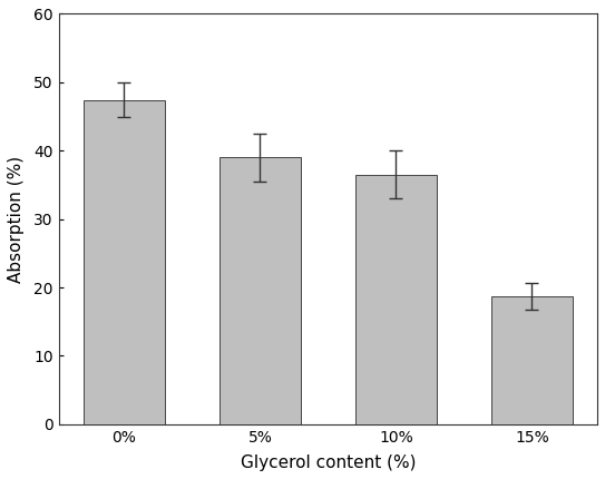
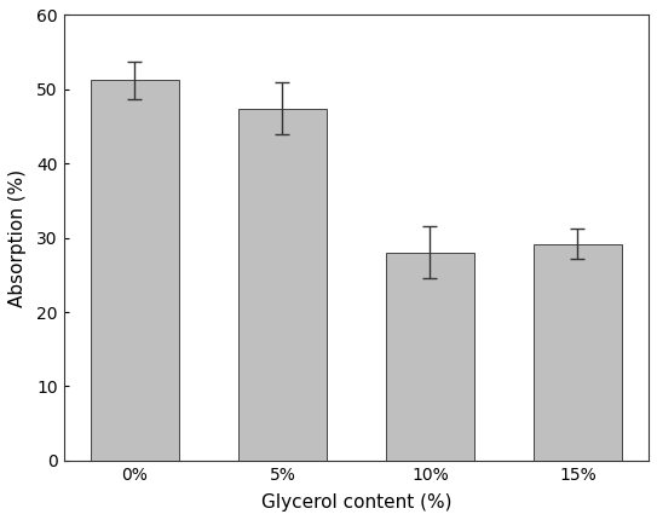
0%: 47.4 -> 51.2
5%: 39.0 -> 47.4
10%: 36.5 -> 28.0
15%: 18.7 -> 29.2
